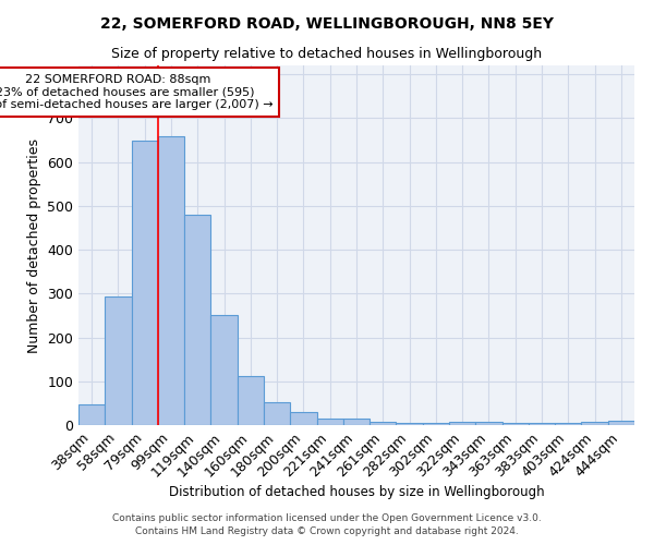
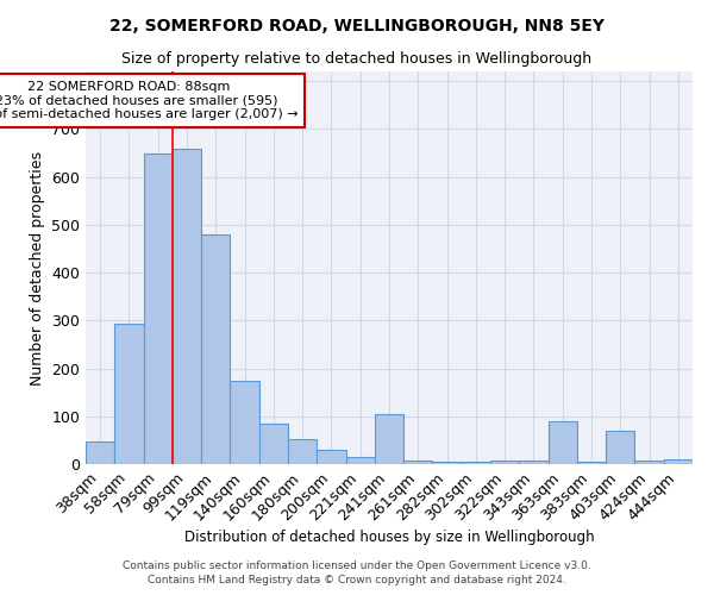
140sqm: 252 -> 175
160sqm: 113 -> 85
241sqm: 14 -> 105
363sqm: 5 -> 90
403sqm: 5 -> 70
